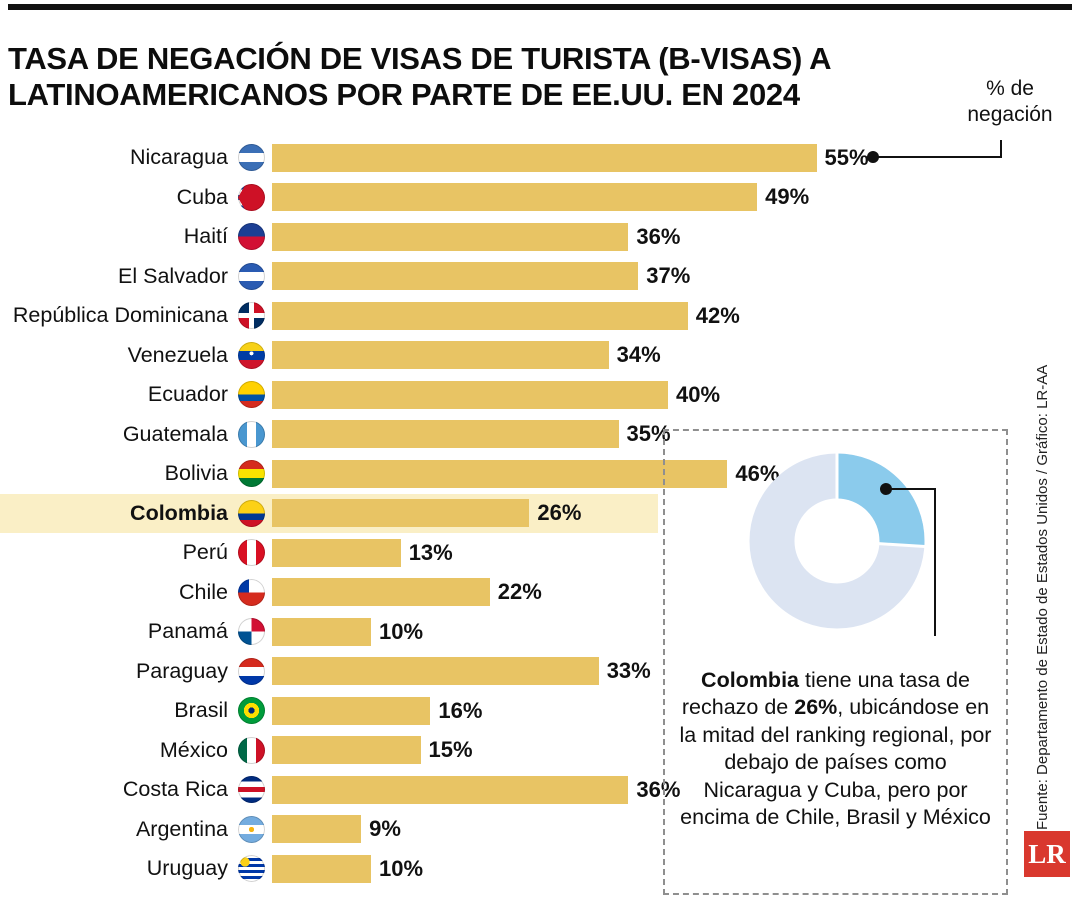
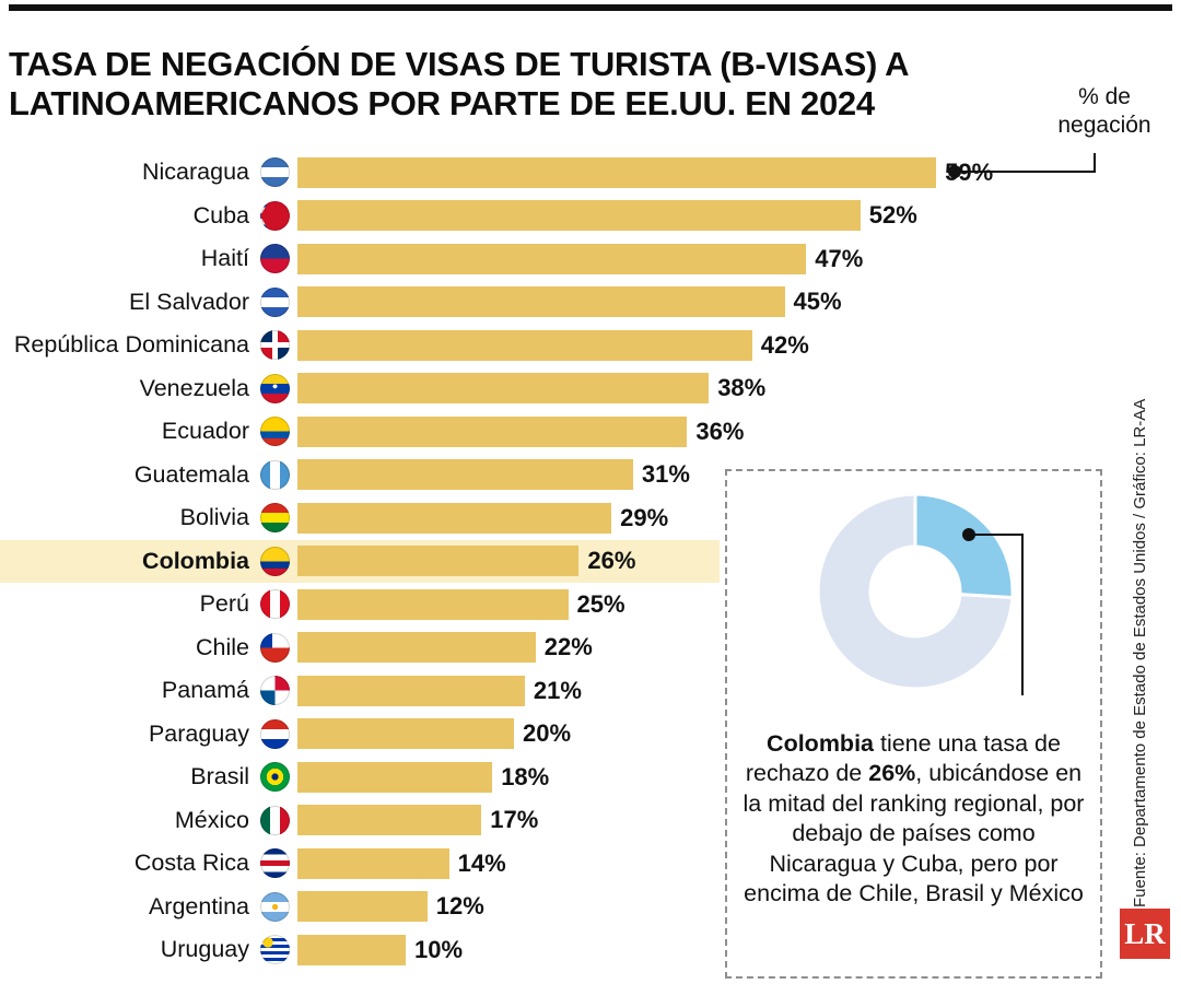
Nicaragua: 55% -> 59%
Cuba: 49% -> 52%
Haití: 36% -> 47%
El Salvador: 37% -> 45%
Venezuela: 34% -> 38%
Ecuador: 40% -> 36%
Guatemala: 35% -> 31%
Bolivia: 46% -> 29%
Perú: 13% -> 25%
Panamá: 10% -> 21%
Paraguay: 33% -> 20%
Brasil: 16% -> 18%
México: 15% -> 17%
Costa Rica: 36% -> 14%
Argentina: 9% -> 12%
